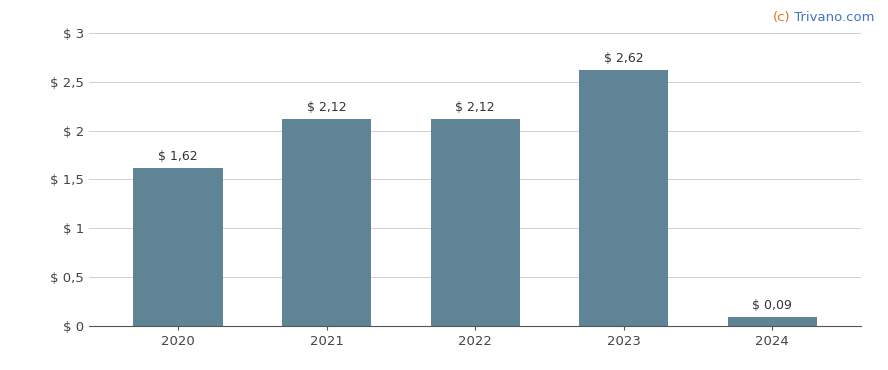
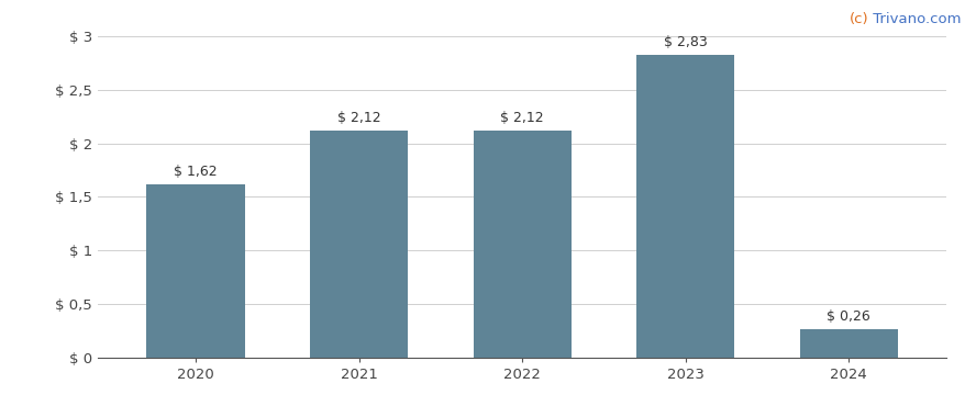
2023: 2,62 -> 2,83
2024: 0,09 -> 0,26
